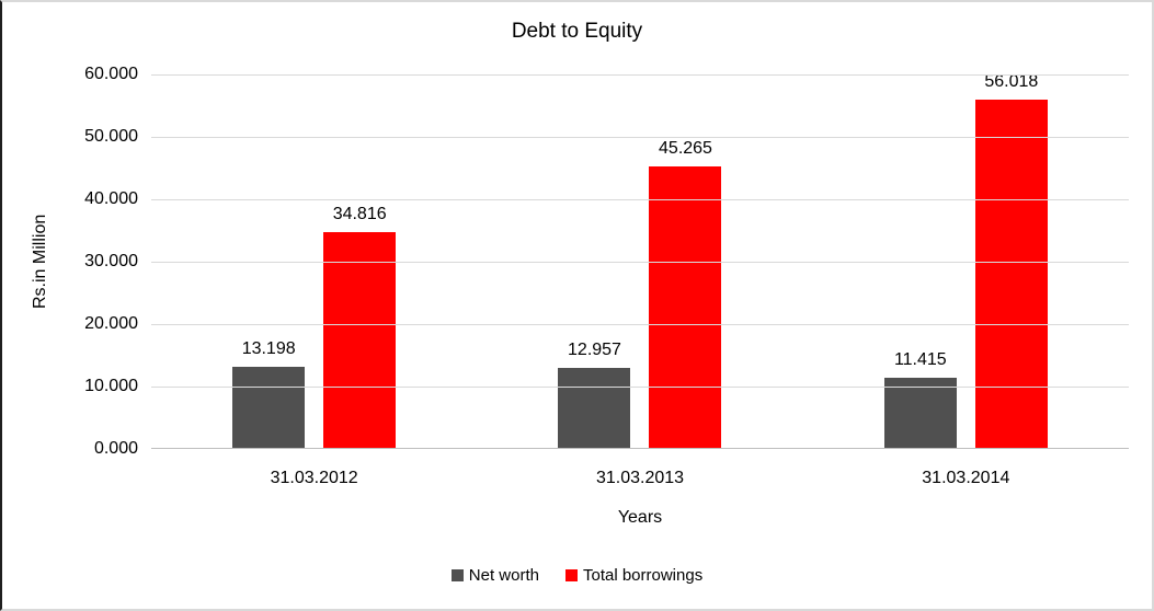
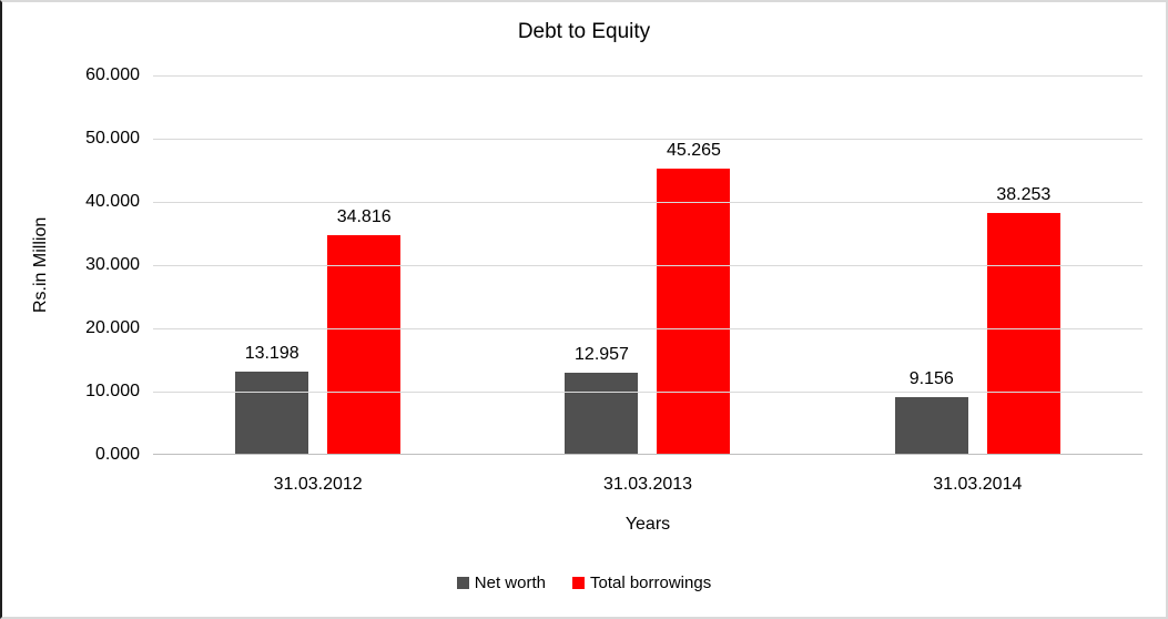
Net worth/31.03.2014: 11.415 -> 9.156
Total borrowings/31.03.2014: 56.018 -> 38.253
